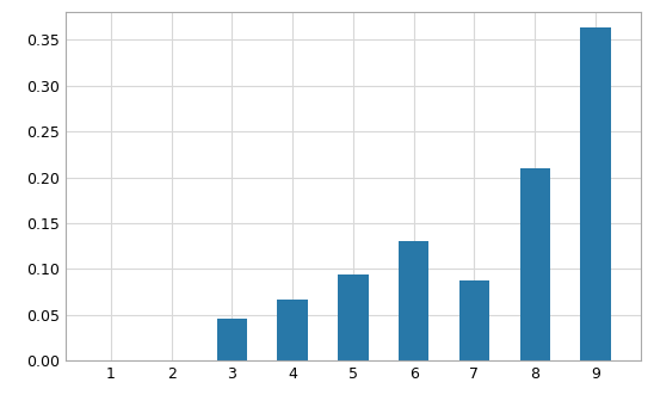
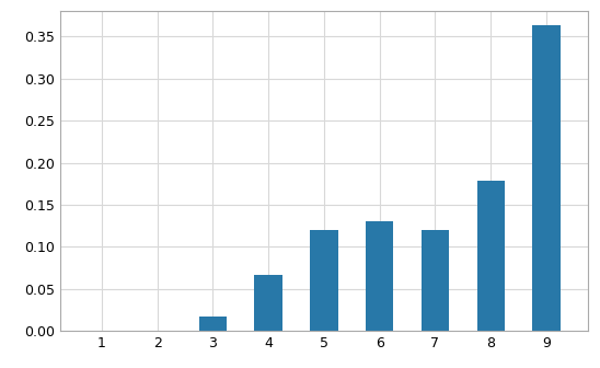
3: 0.046 -> 0.018
5: 0.094 -> 0.120
7: 0.088 -> 0.120
8: 0.210 -> 0.178
